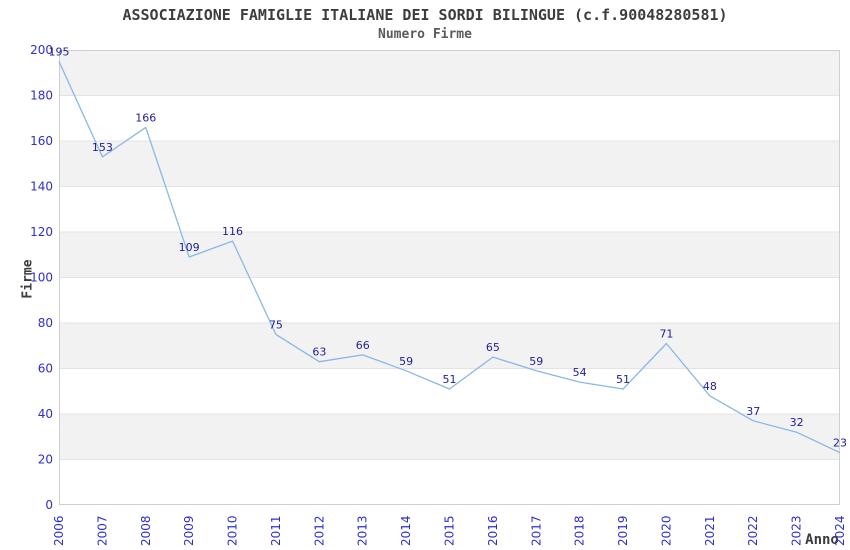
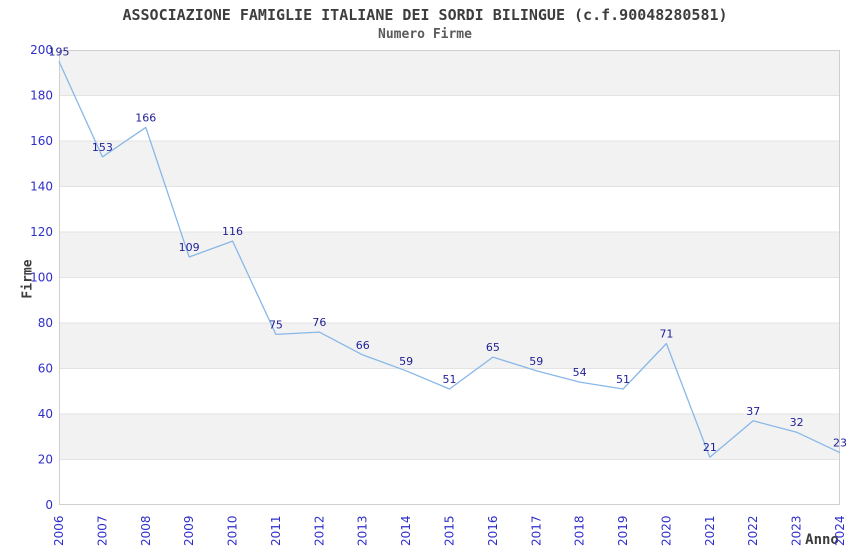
2012: 63 -> 76
2021: 48 -> 21
